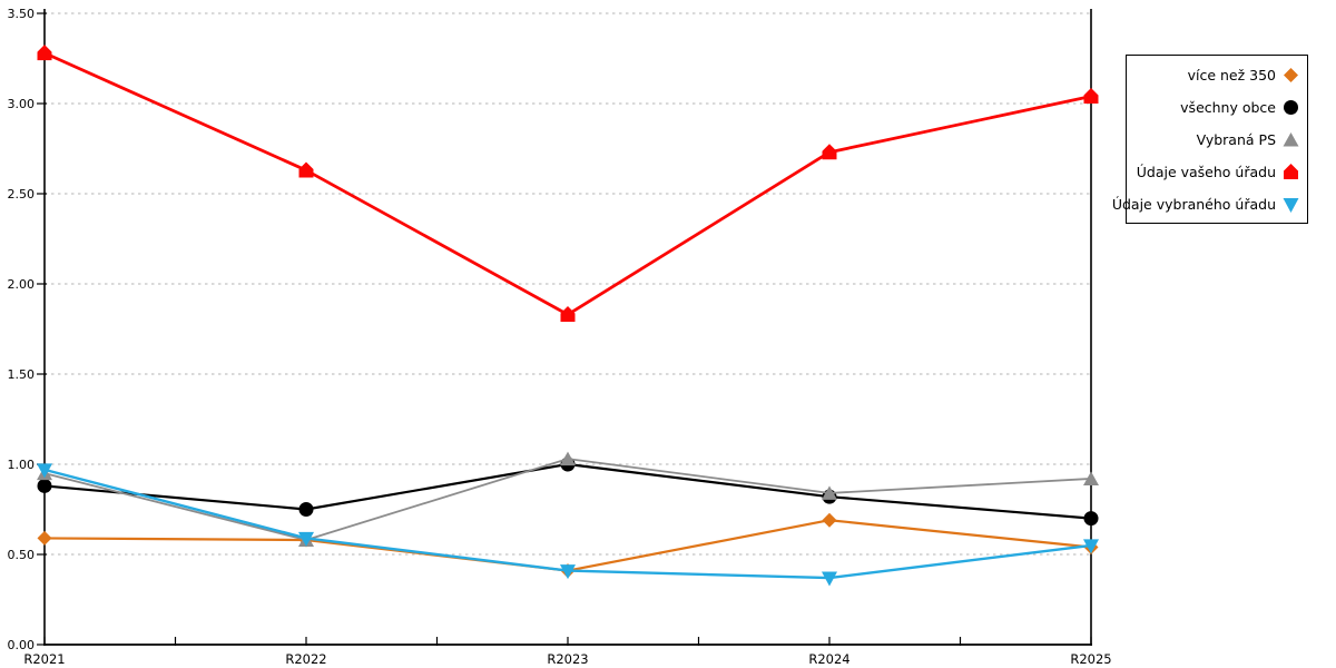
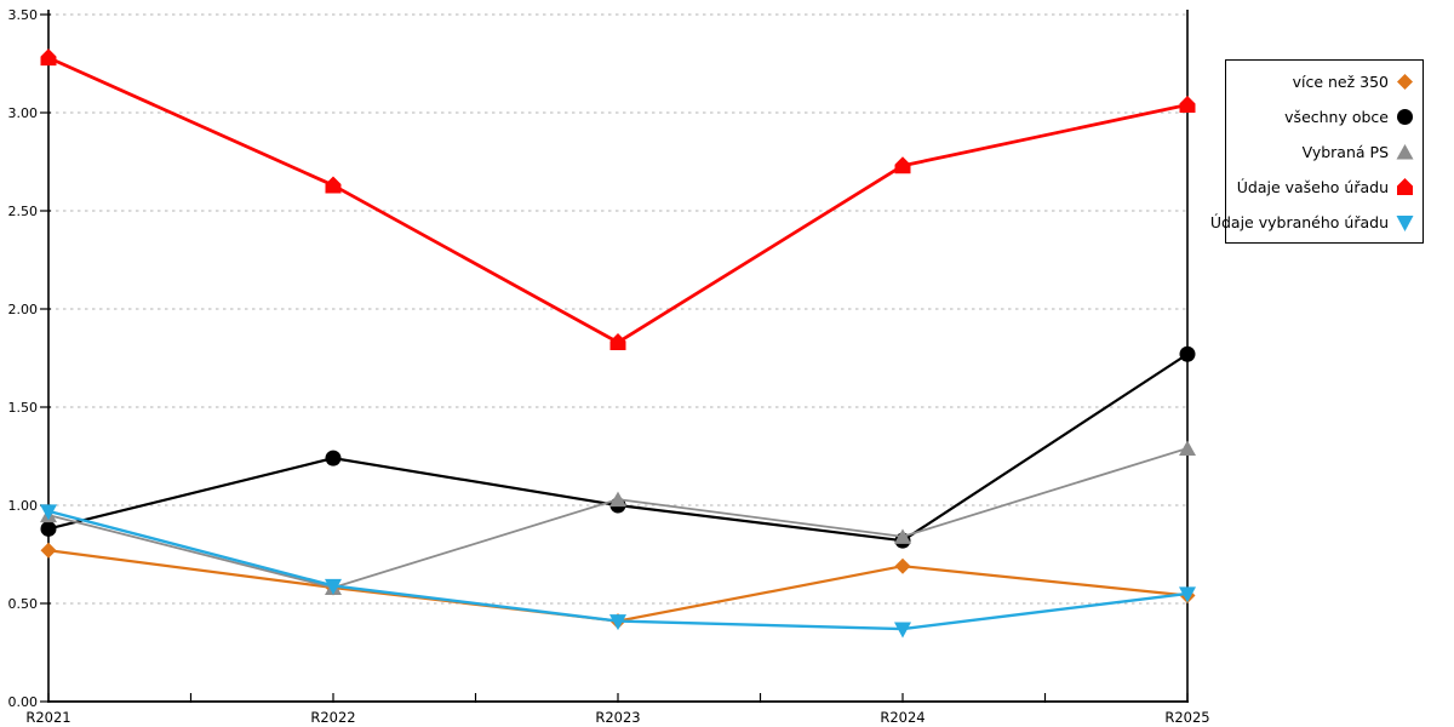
více než 350/R2021: 0.59 -> 0.77
všechny obce/R2022: 0.75 -> 1.24
všechny obce/R2025: 0.70 -> 1.77
Vybraná PS/R2025: 0.92 -> 1.29
